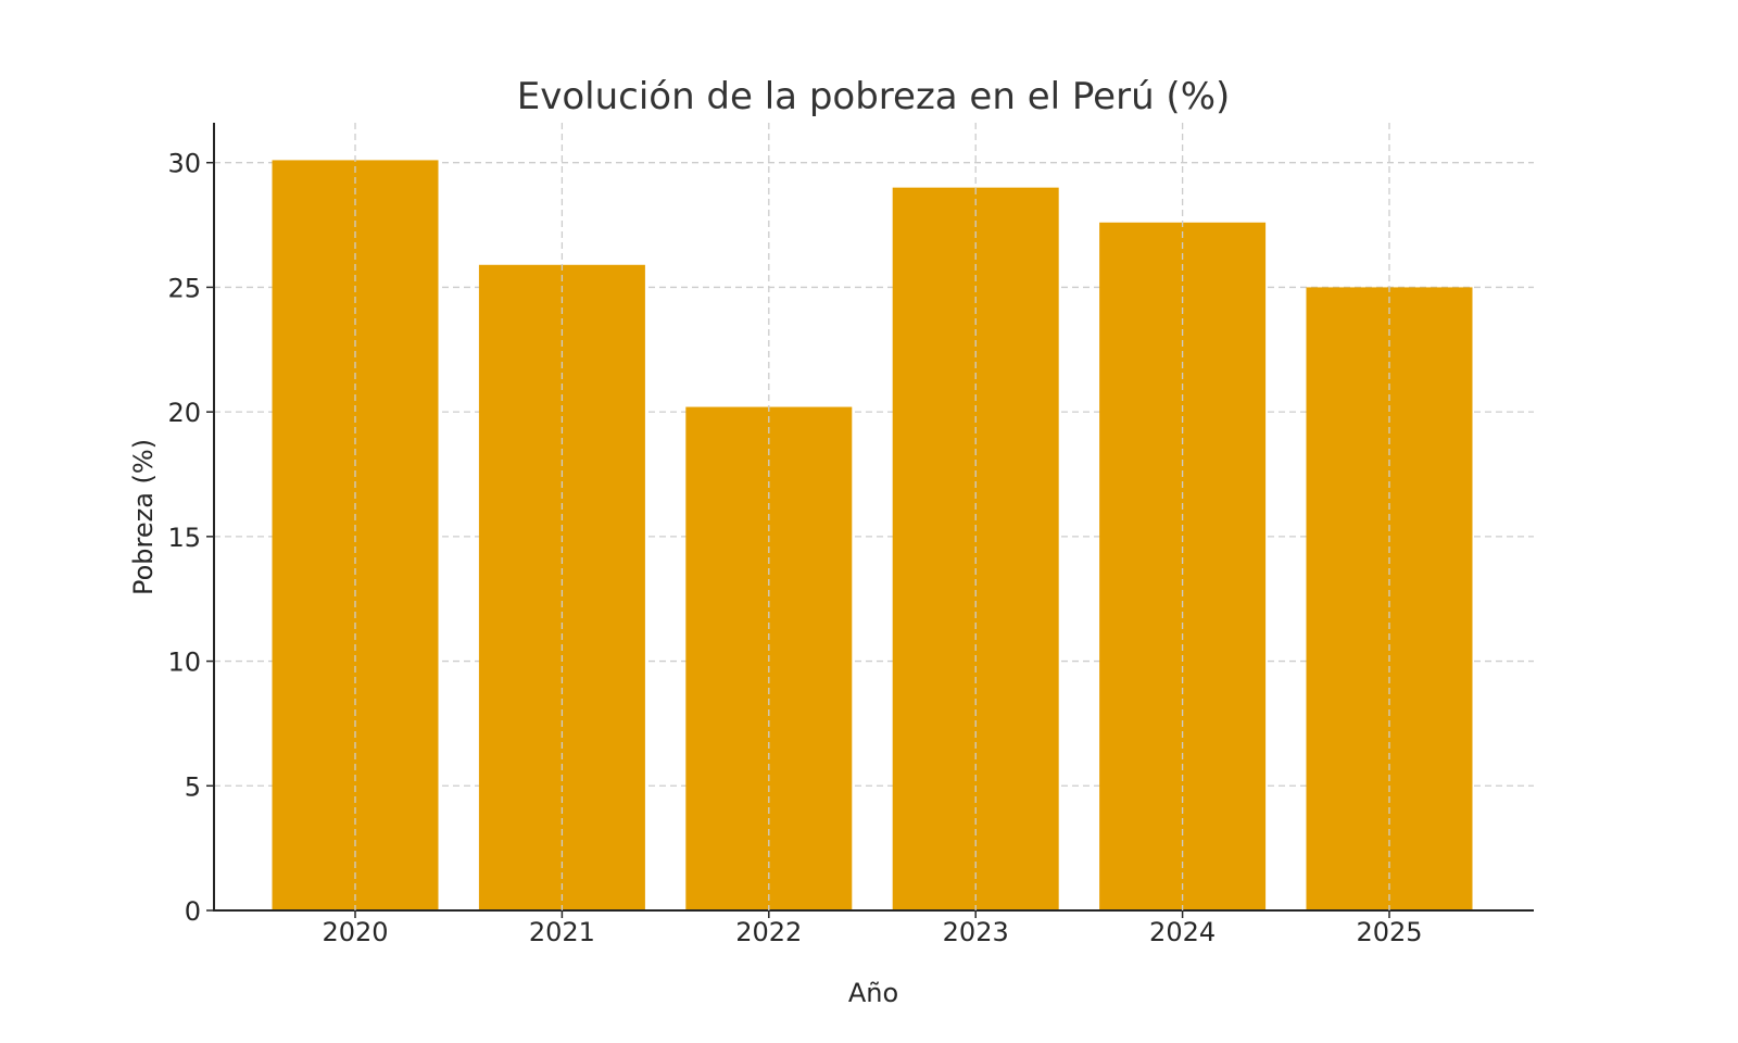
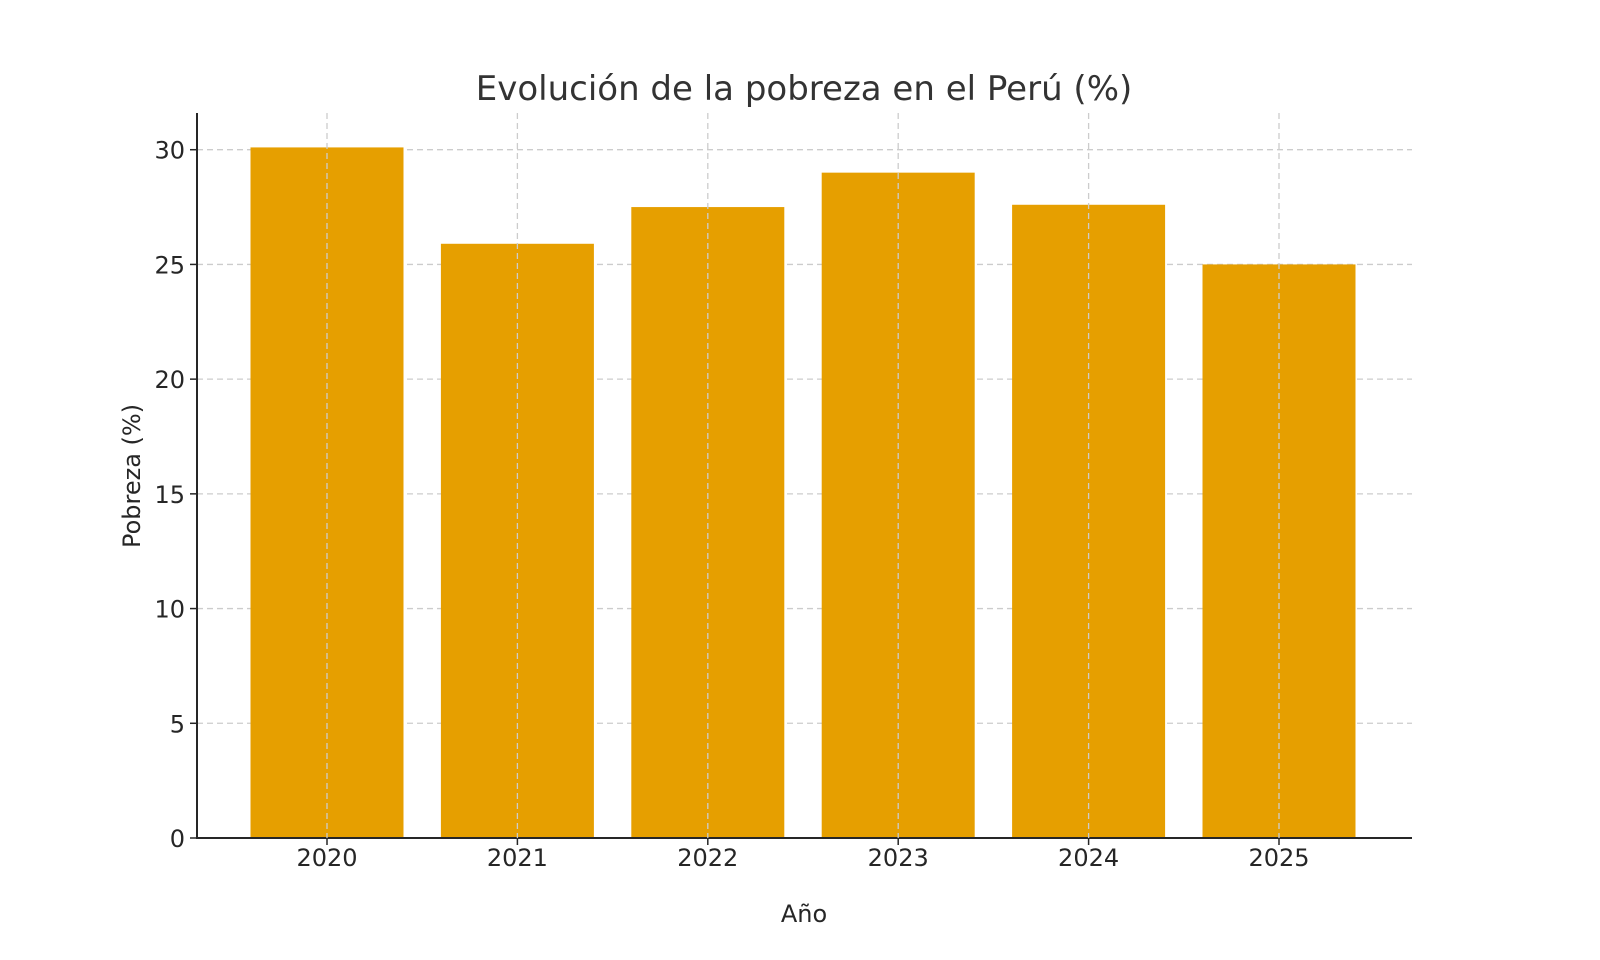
2022: 20.2 -> 27.5
